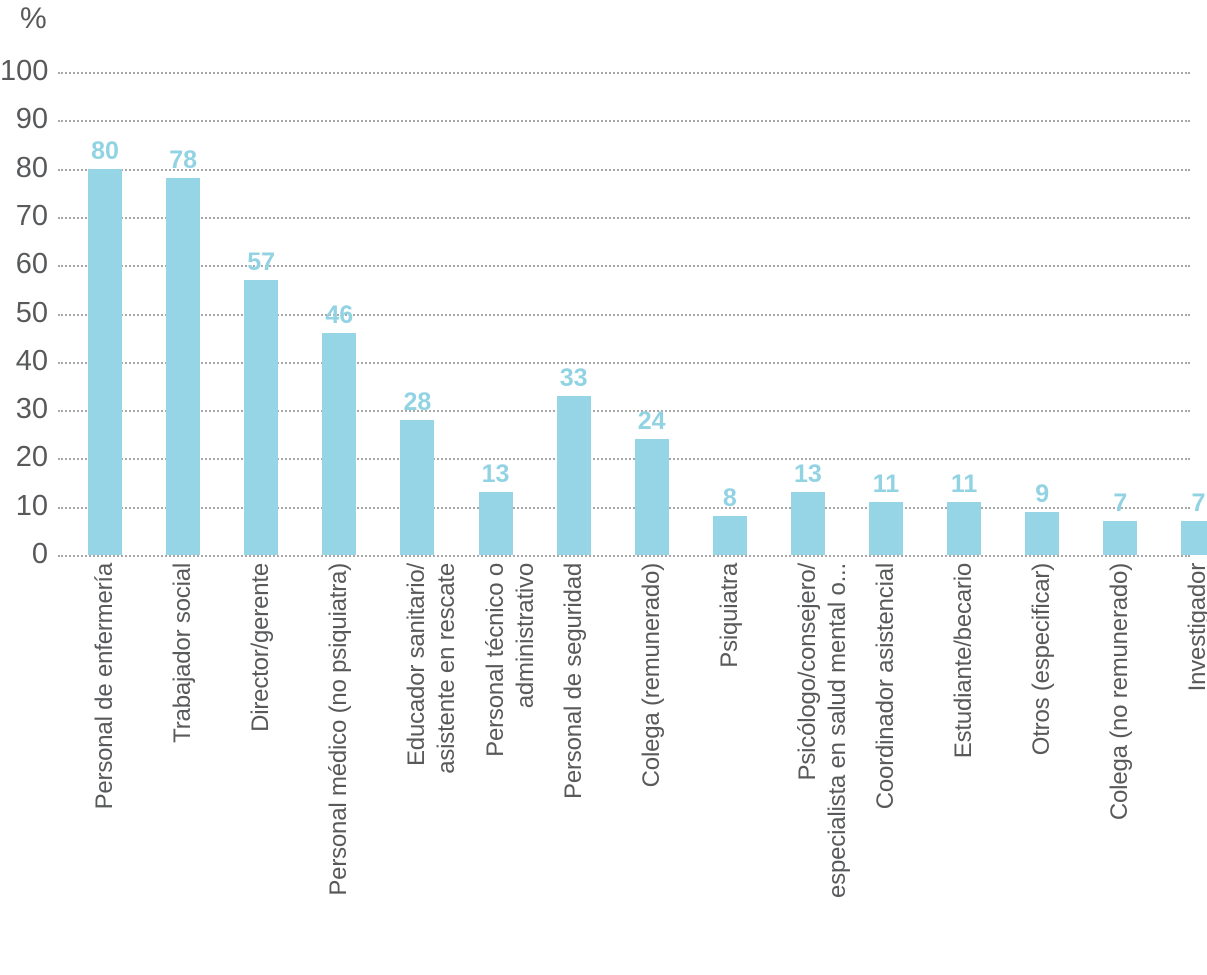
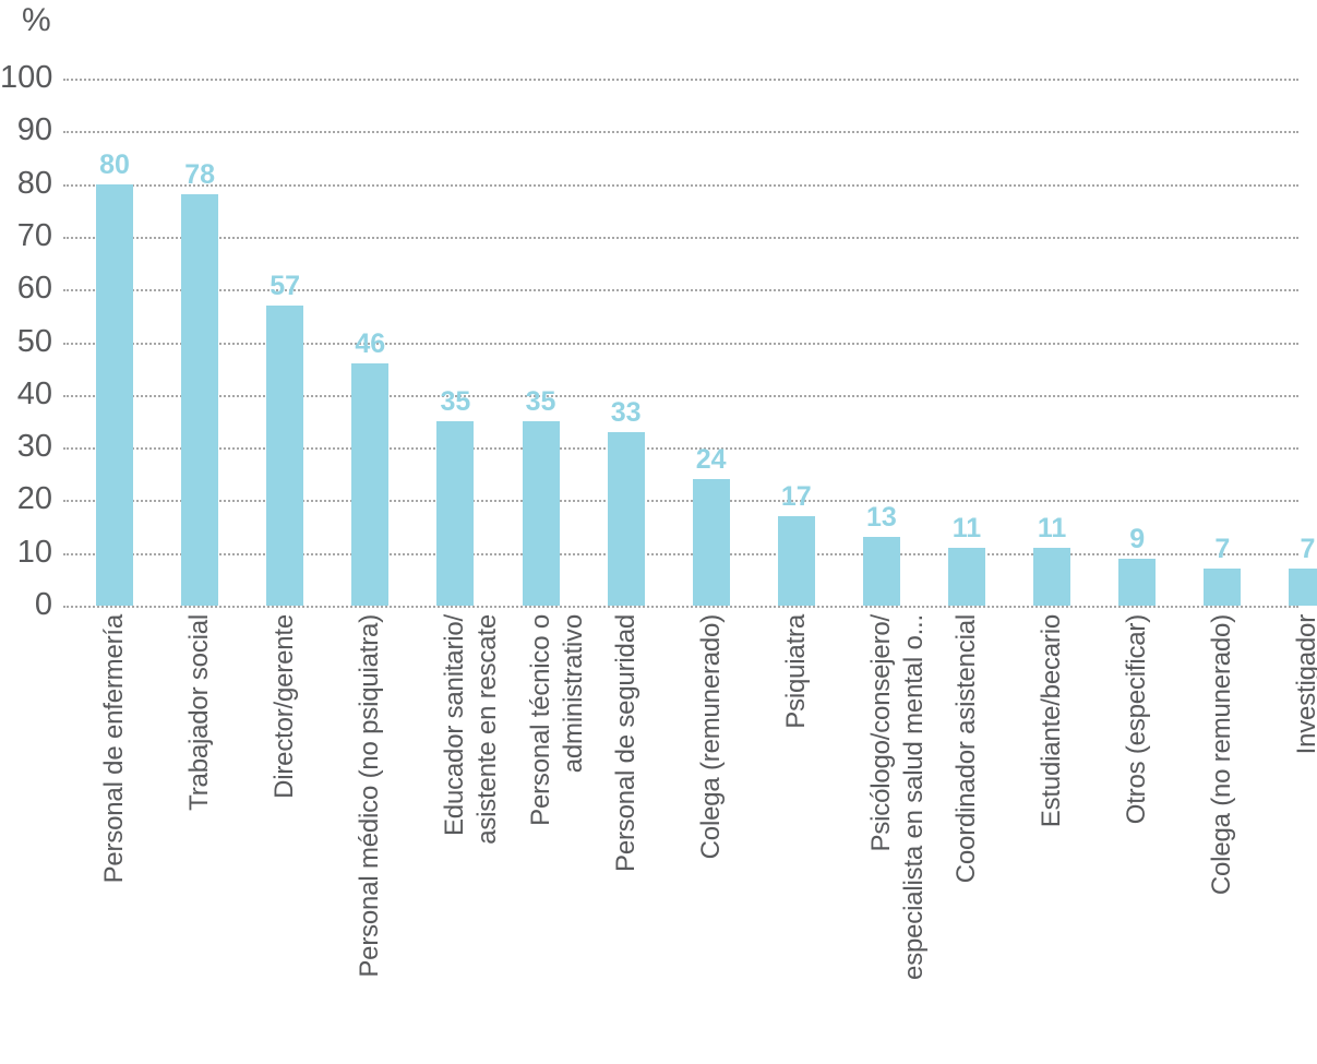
Educador sanitario/ asistente en rescate: 28 -> 35
Personal técnico o administrativo: 13 -> 35
Psiquiatra: 8 -> 17
